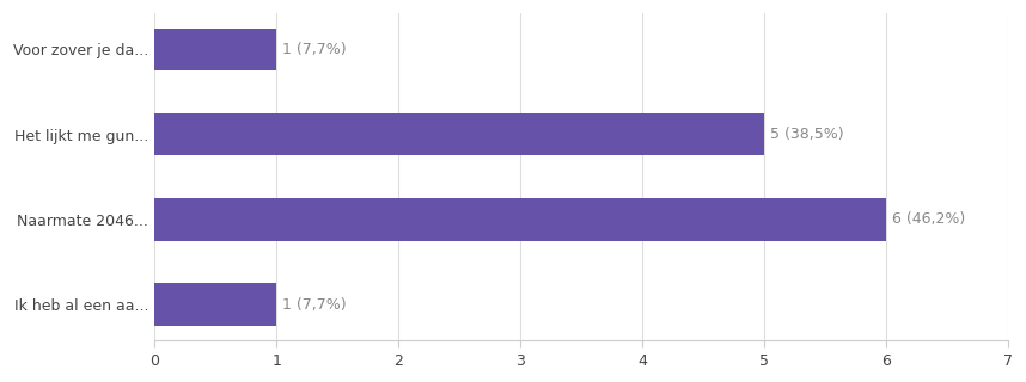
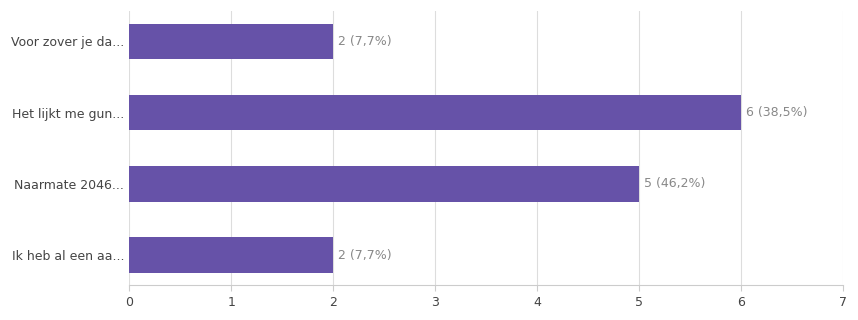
Voor zover je da...: 1 -> 2
Het lijkt me gun...: 5 -> 6
Naarmate 2046...: 6 -> 5
Ik heb al een aa...: 1 -> 2
